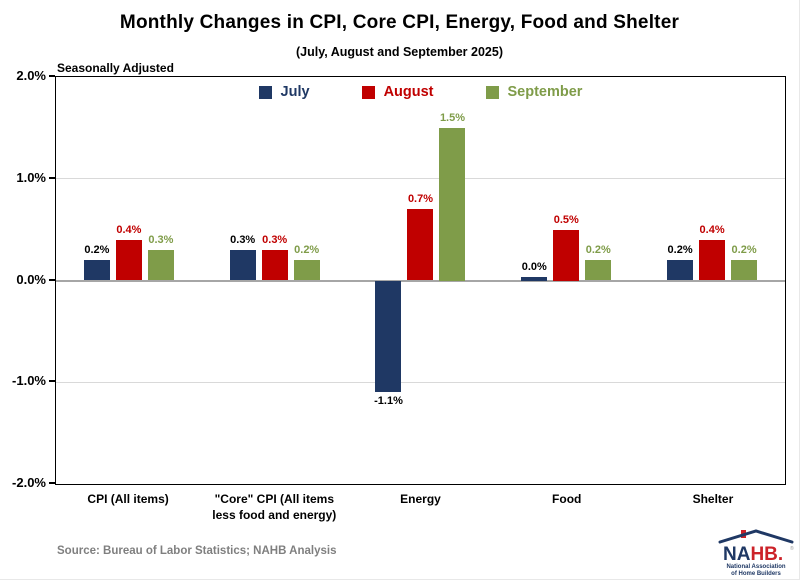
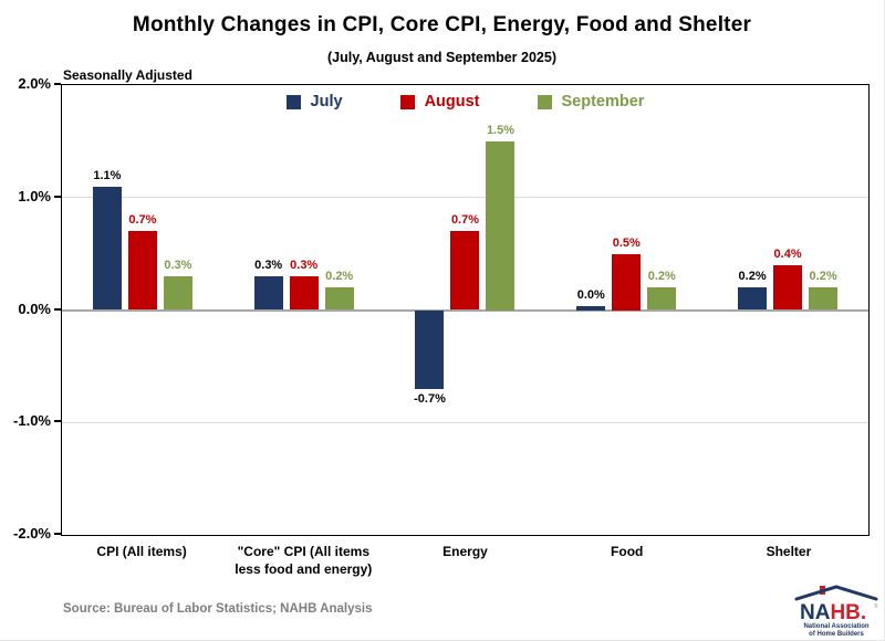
July/CPI (All items): 0.2% -> 1.1%
August/CPI (All items): 0.4% -> 0.7%
July/Energy: -1.1% -> -0.7%
